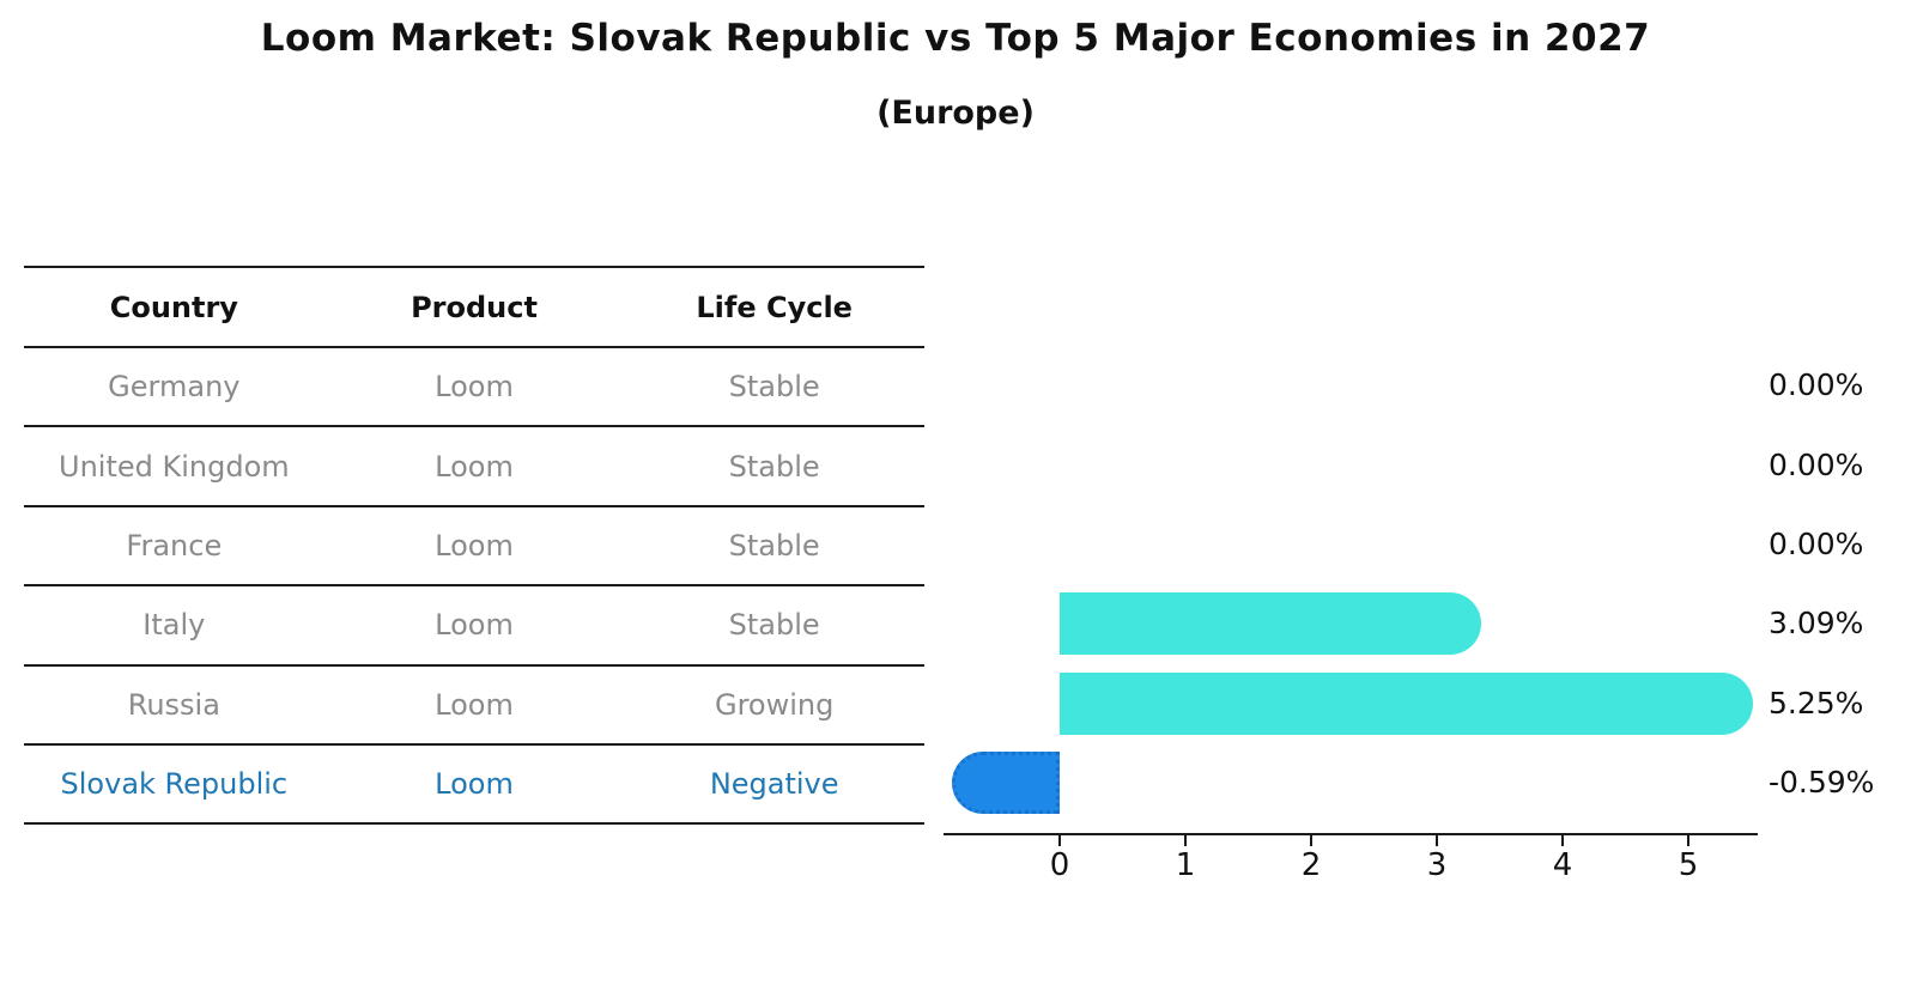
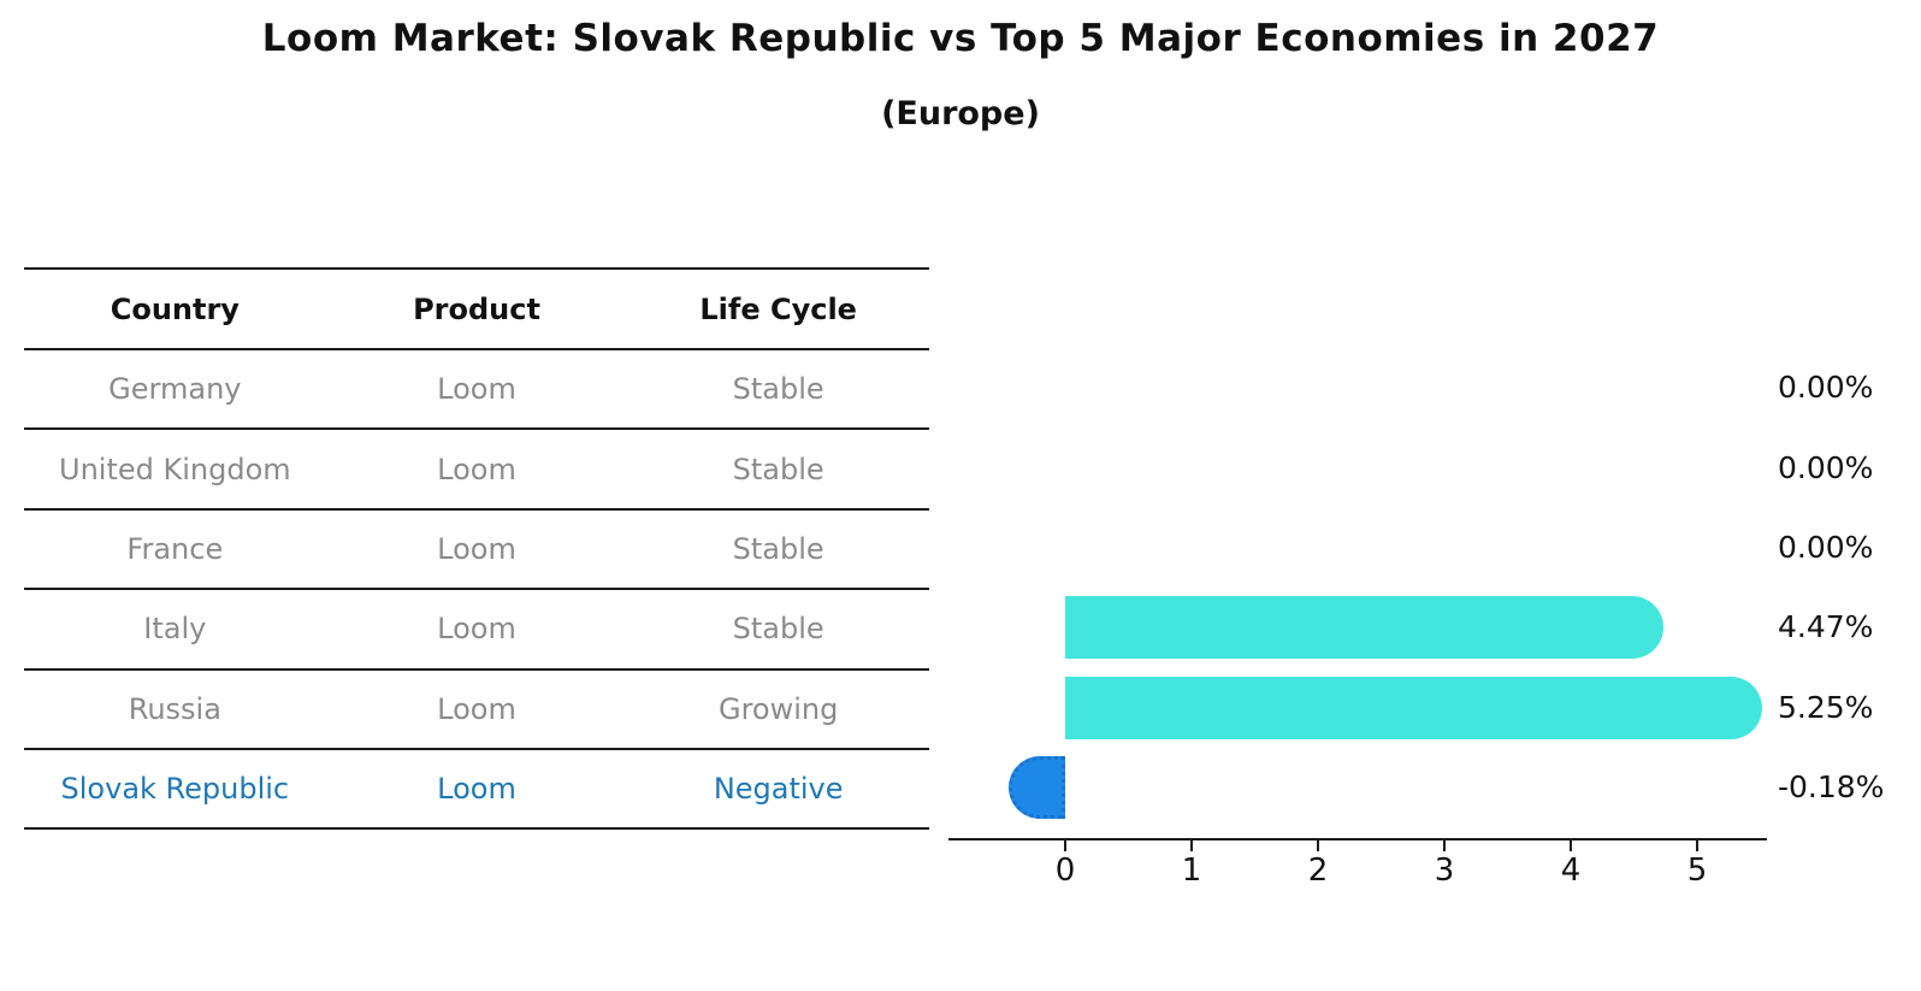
Italy: 3.09% -> 4.47%
Slovak Republic: -0.59% -> -0.18%
